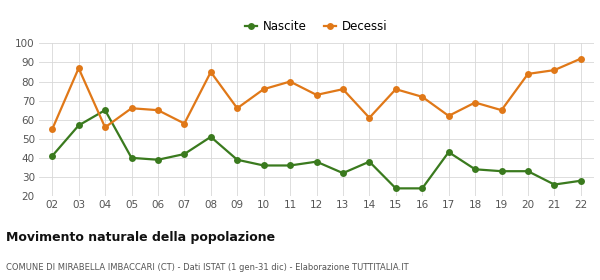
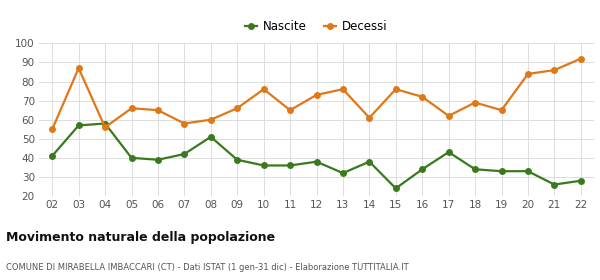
Nascite/04: 65 -> 58
Decessi/08: 85 -> 60
Decessi/11: 80 -> 65
Nascite/16: 24 -> 34
